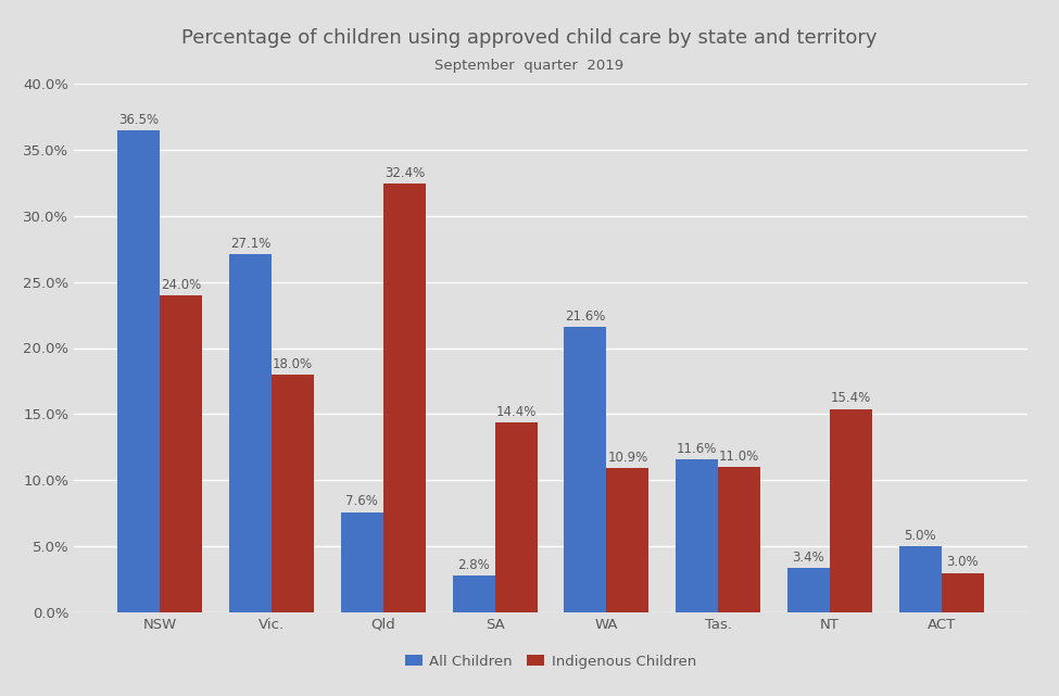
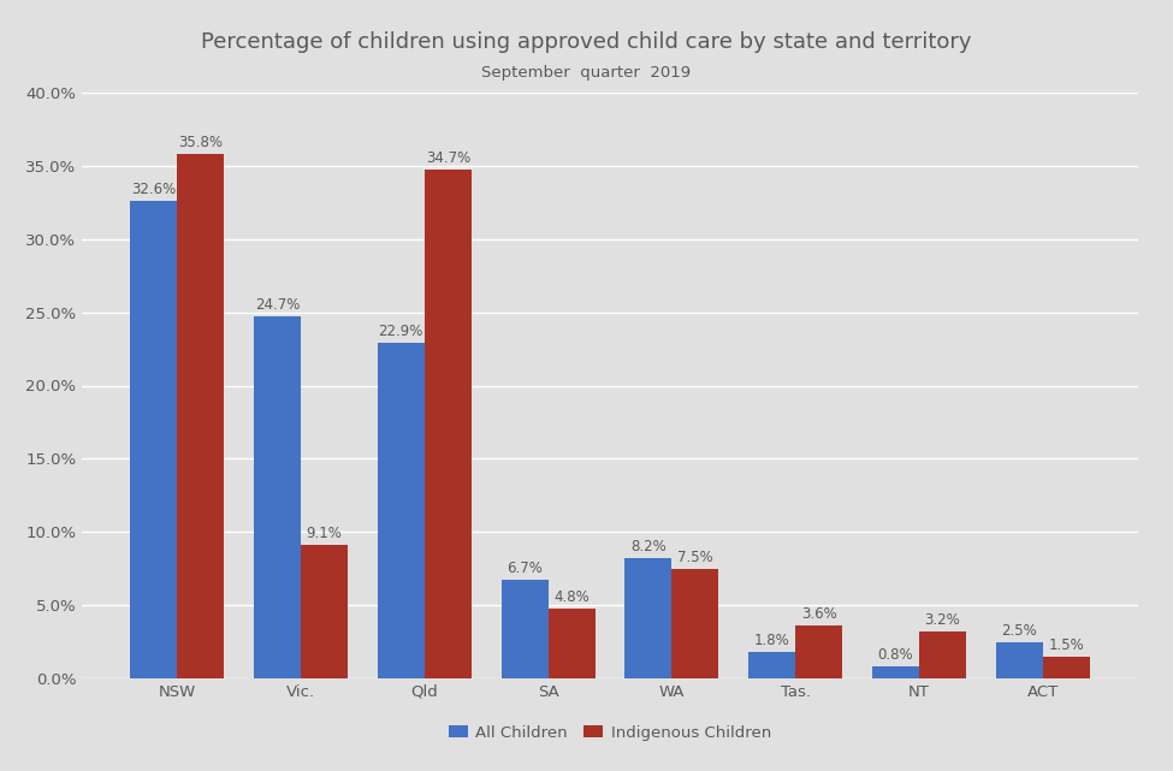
All Children/NSW: 36.5% -> 32.6%
Indigenous Children/NSW: 24.0% -> 35.8%
All Children/Vic.: 27.1% -> 24.7%
Indigenous Children/Vic.: 18.0% -> 9.1%
All Children/Qld: 7.6% -> 22.9%
Indigenous Children/Qld: 32.4% -> 34.7%
All Children/SA: 2.8% -> 6.7%
Indigenous Children/SA: 14.4% -> 4.8%
All Children/WA: 21.6% -> 8.2%
Indigenous Children/WA: 10.9% -> 7.5%
All Children/Tas.: 11.6% -> 1.8%
Indigenous Children/Tas.: 11.0% -> 3.6%
All Children/NT: 3.4% -> 0.8%
Indigenous Children/NT: 15.4% -> 3.2%
All Children/ACT: 5.0% -> 2.5%
Indigenous Children/ACT: 3.0% -> 1.5%
